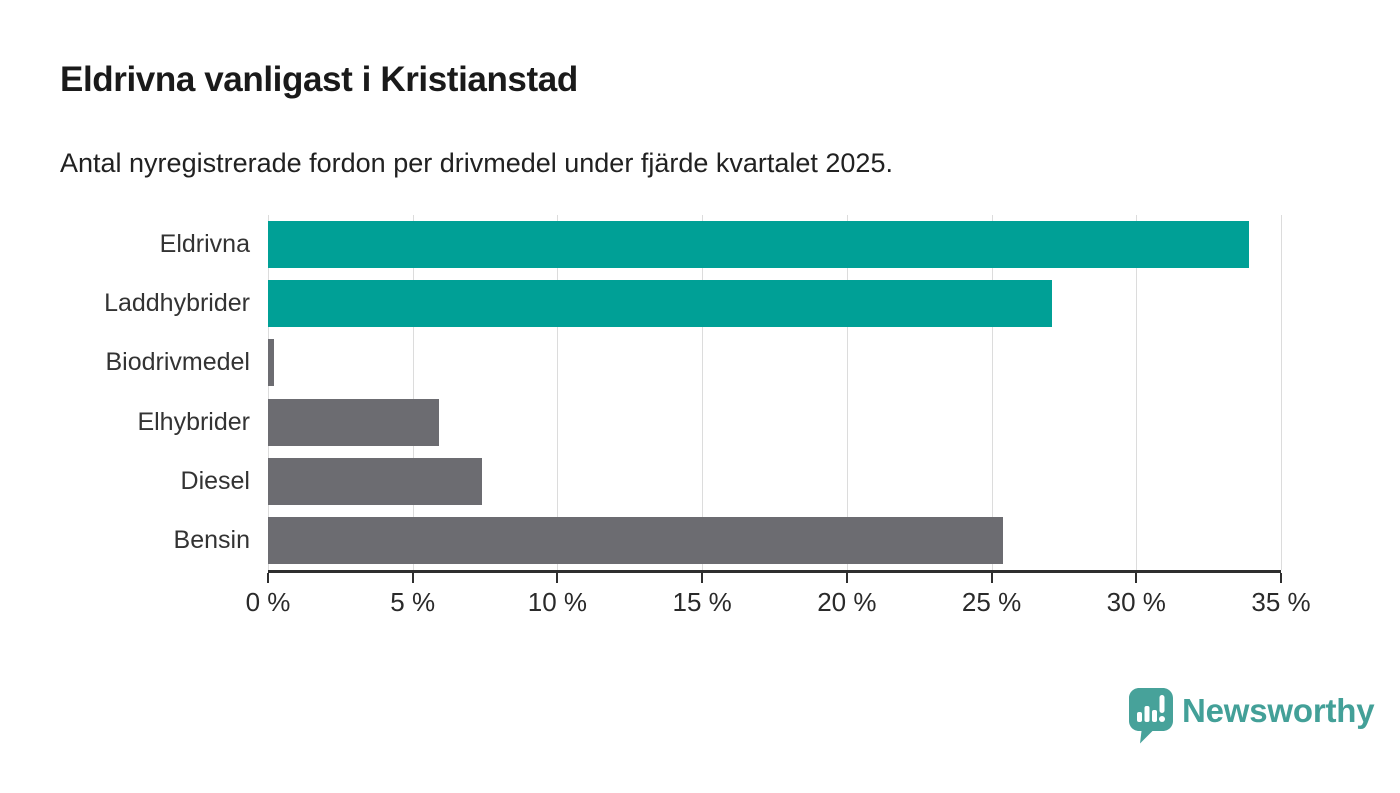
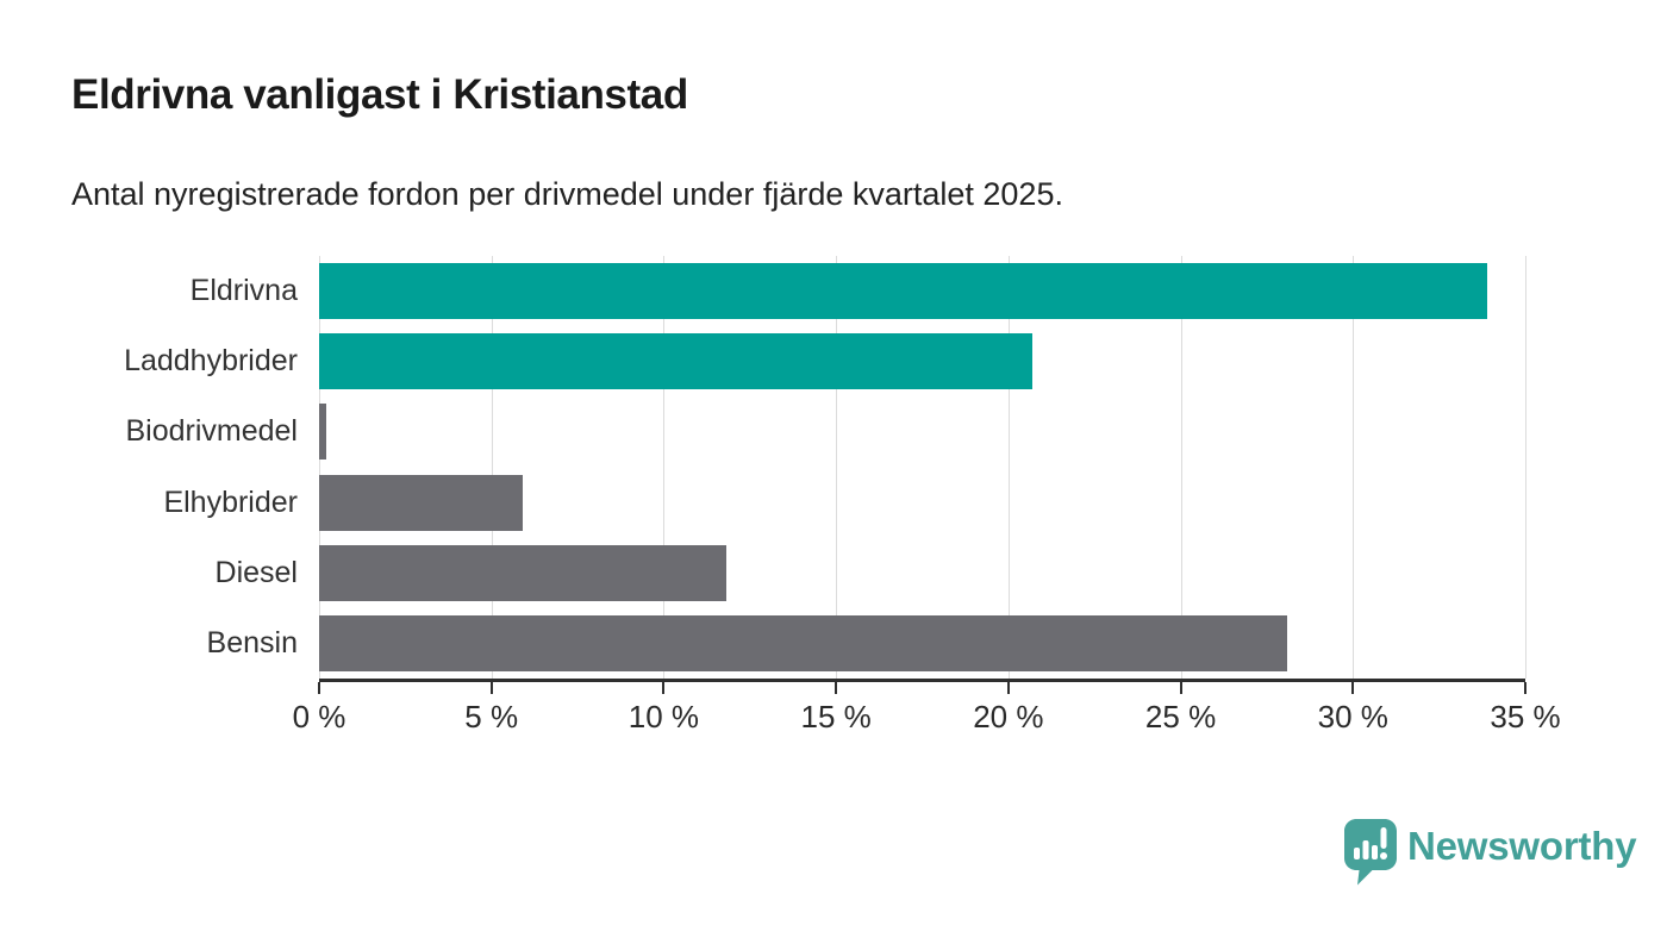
Laddhybrider: 27.1% -> 20.7%
Diesel: 7.4% -> 11.8%
Bensin: 25.4% -> 28.1%
